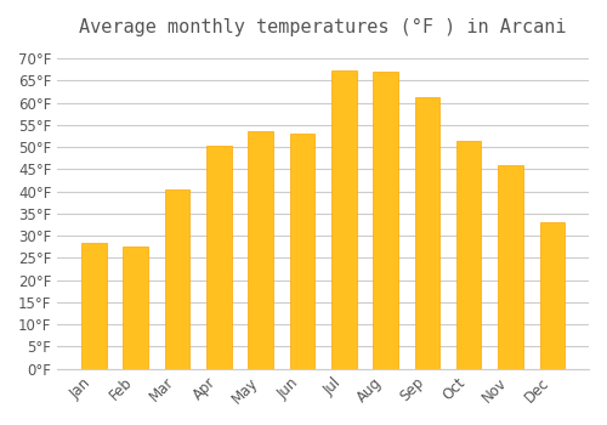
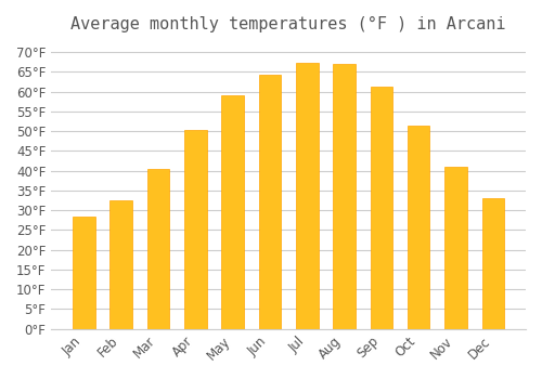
Feb: 27.5°F -> 32.5°F
May: 53.5°F -> 59.2°F
Jun: 53.0°F -> 64.4°F
Nov: 46.0°F -> 41.0°F
